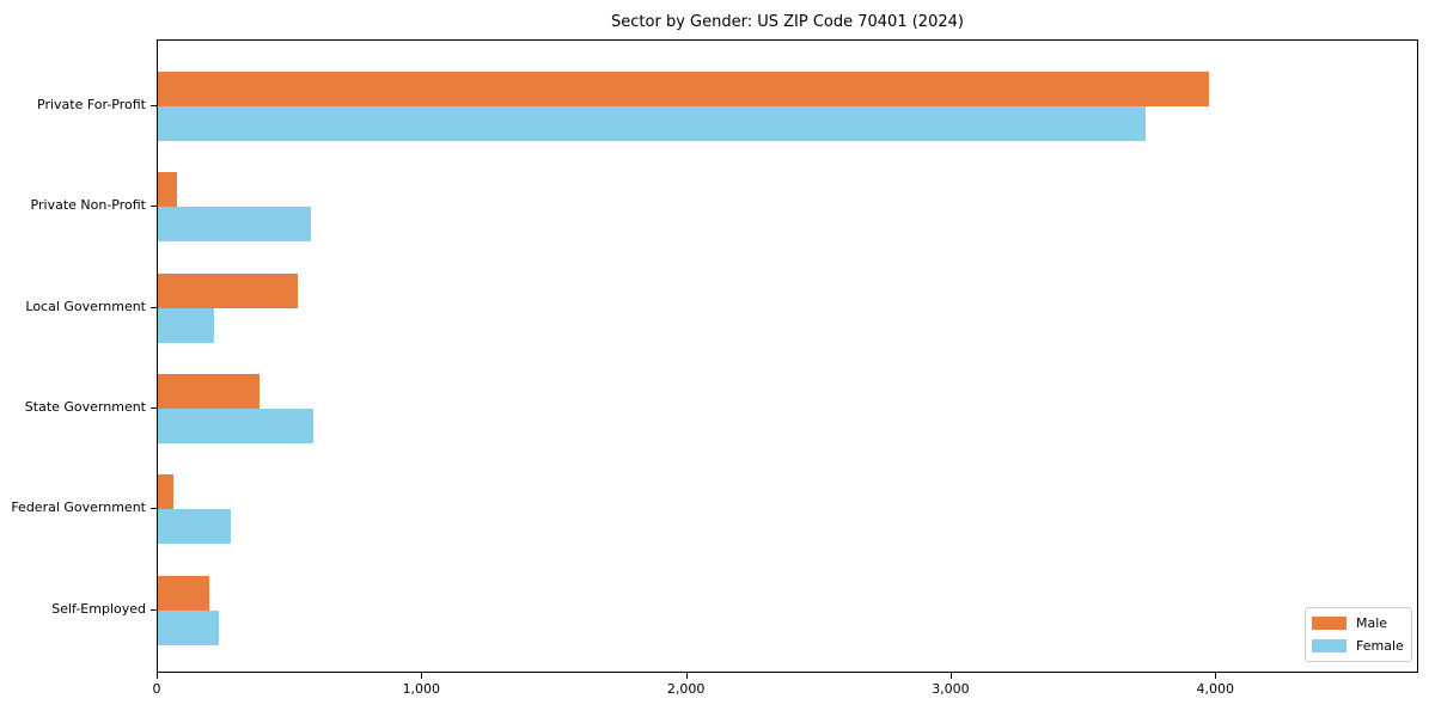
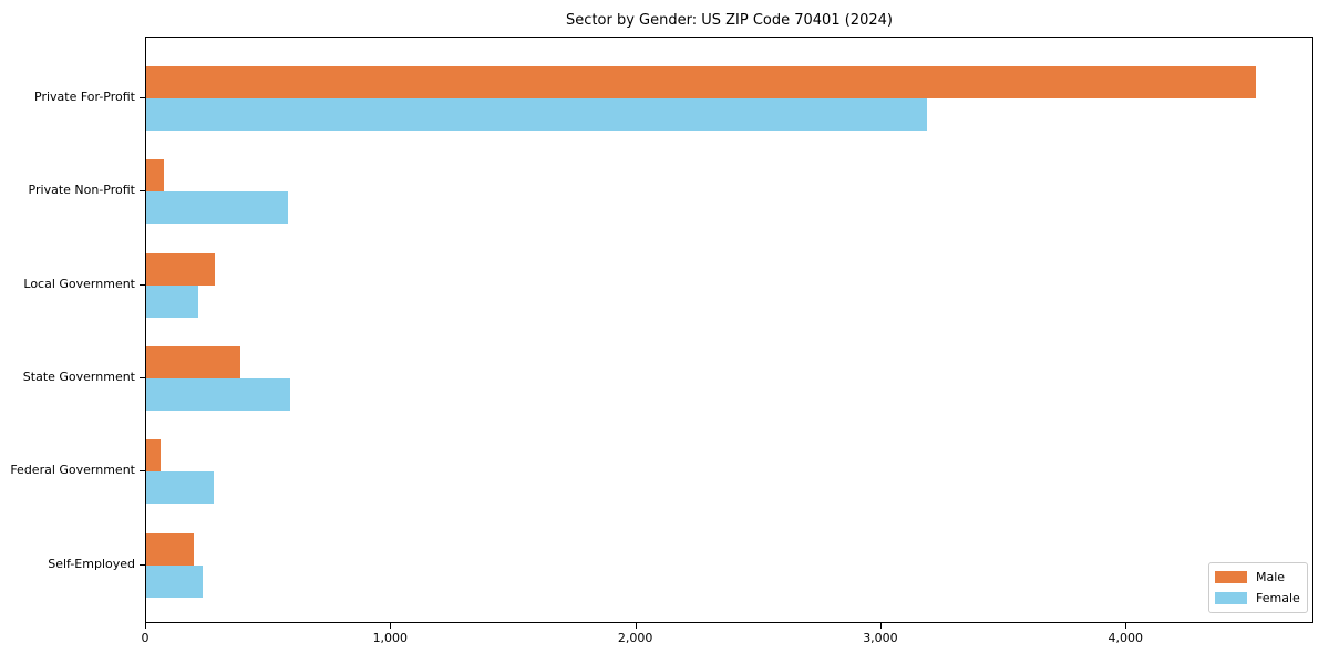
Male/Private For-Profit: 3980 -> 4540
Female/Private For-Profit: 3740 -> 3190
Male/Local Government: 530 -> 280
